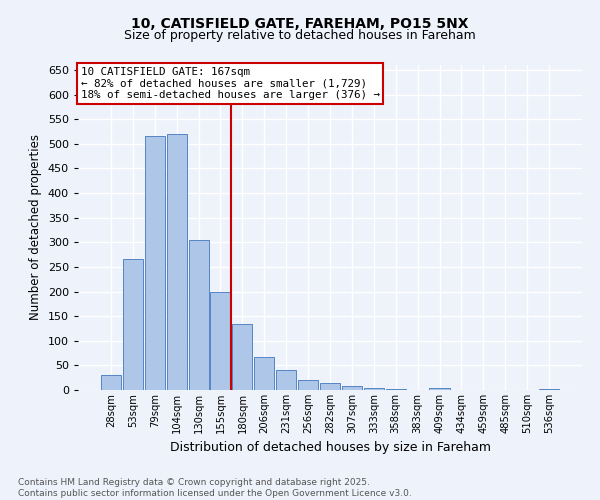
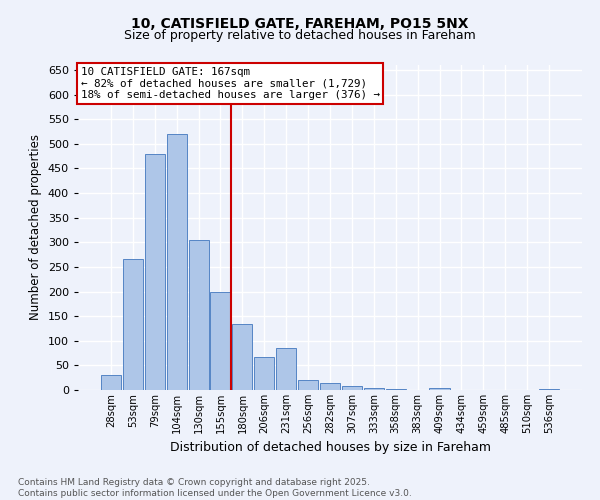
79sqm: 516 -> 480
231sqm: 40 -> 85
